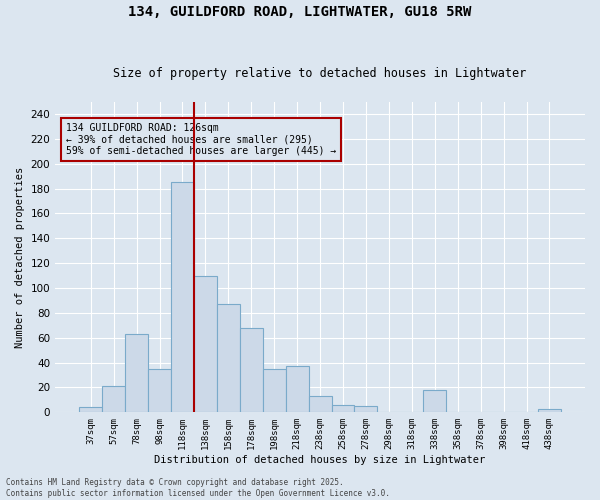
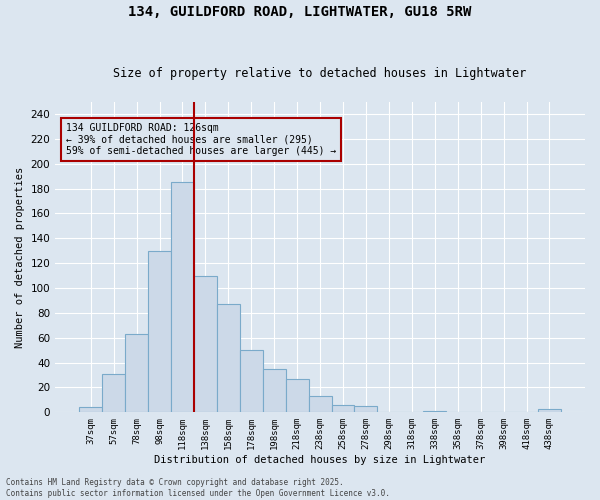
57sqm: 21 -> 31
98sqm: 35 -> 130
178sqm: 68 -> 50
218sqm: 37 -> 27
338sqm: 18 -> 1
